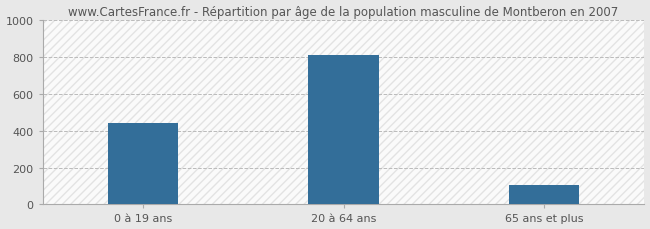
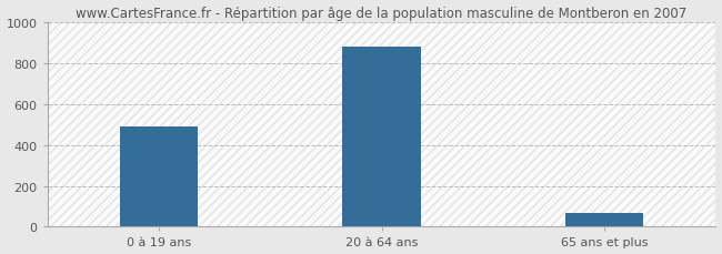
0 à 19 ans: 440 -> 490
20 à 64 ans: 810 -> 880
65 ans et plus: 100 -> 70
